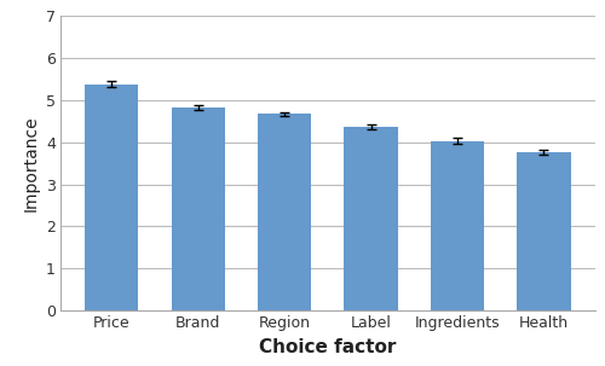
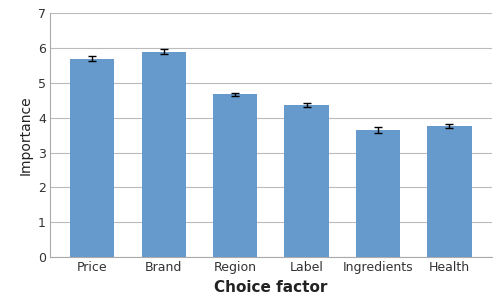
Price: 5.38 -> 5.70
Brand: 4.83 -> 5.90
Ingredients: 4.03 -> 3.65
